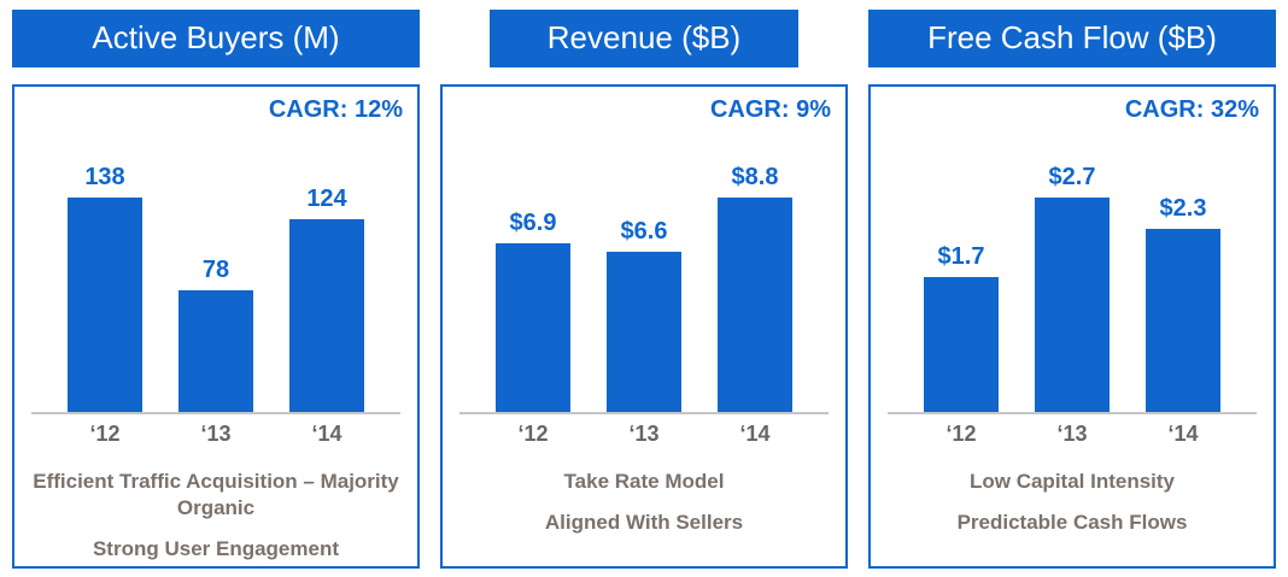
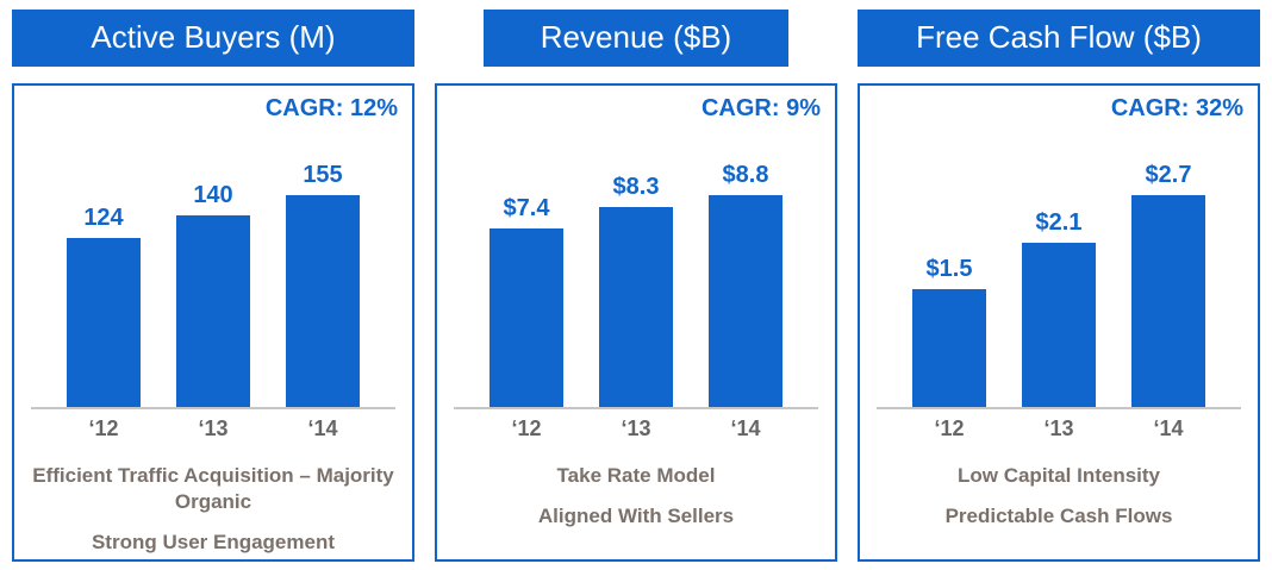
Active Buyers (M)/‘12: 138 -> 124
Active Buyers (M)/‘13: 78 -> 140
Active Buyers (M)/‘14: 124 -> 155
Revenue ($B)/‘12: $6.9 -> $7.4
Revenue ($B)/‘13: $6.6 -> $8.3
Free Cash Flow ($B)/‘12: $1.7 -> $1.5
Free Cash Flow ($B)/‘13: $2.7 -> $2.1
Free Cash Flow ($B)/‘14: $2.3 -> $2.7
